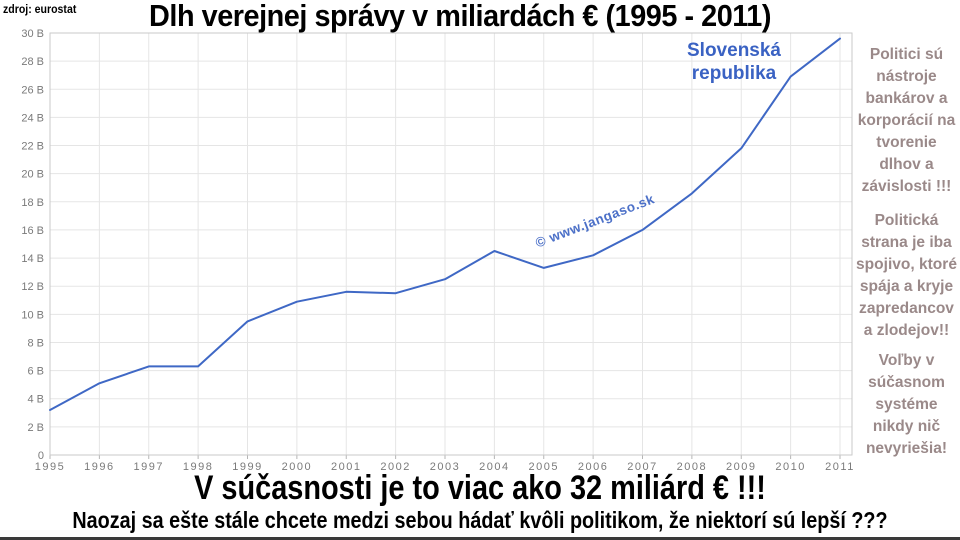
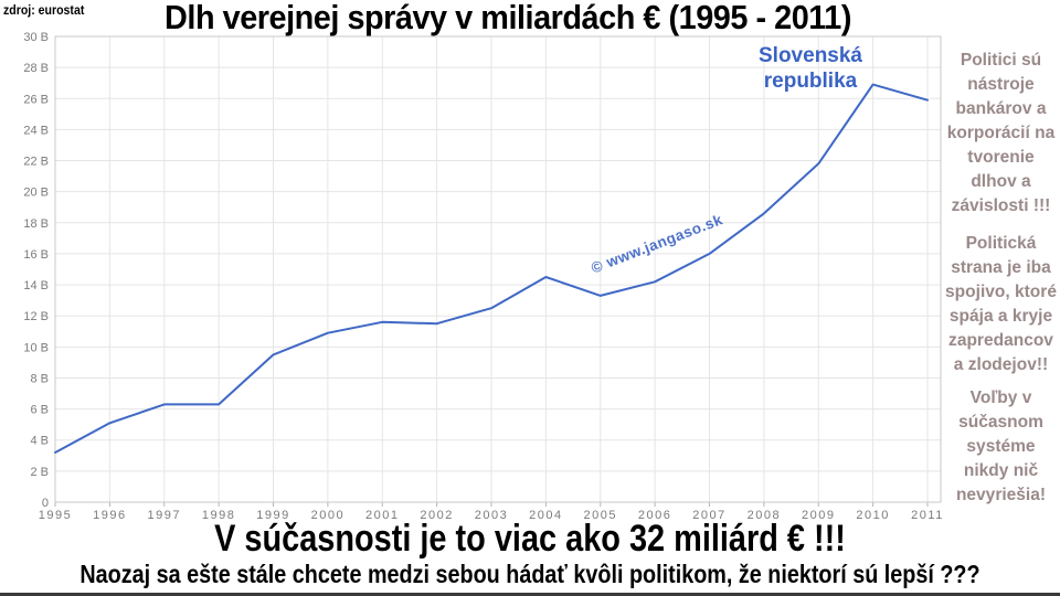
2011: 29.6B -> 25.9B
